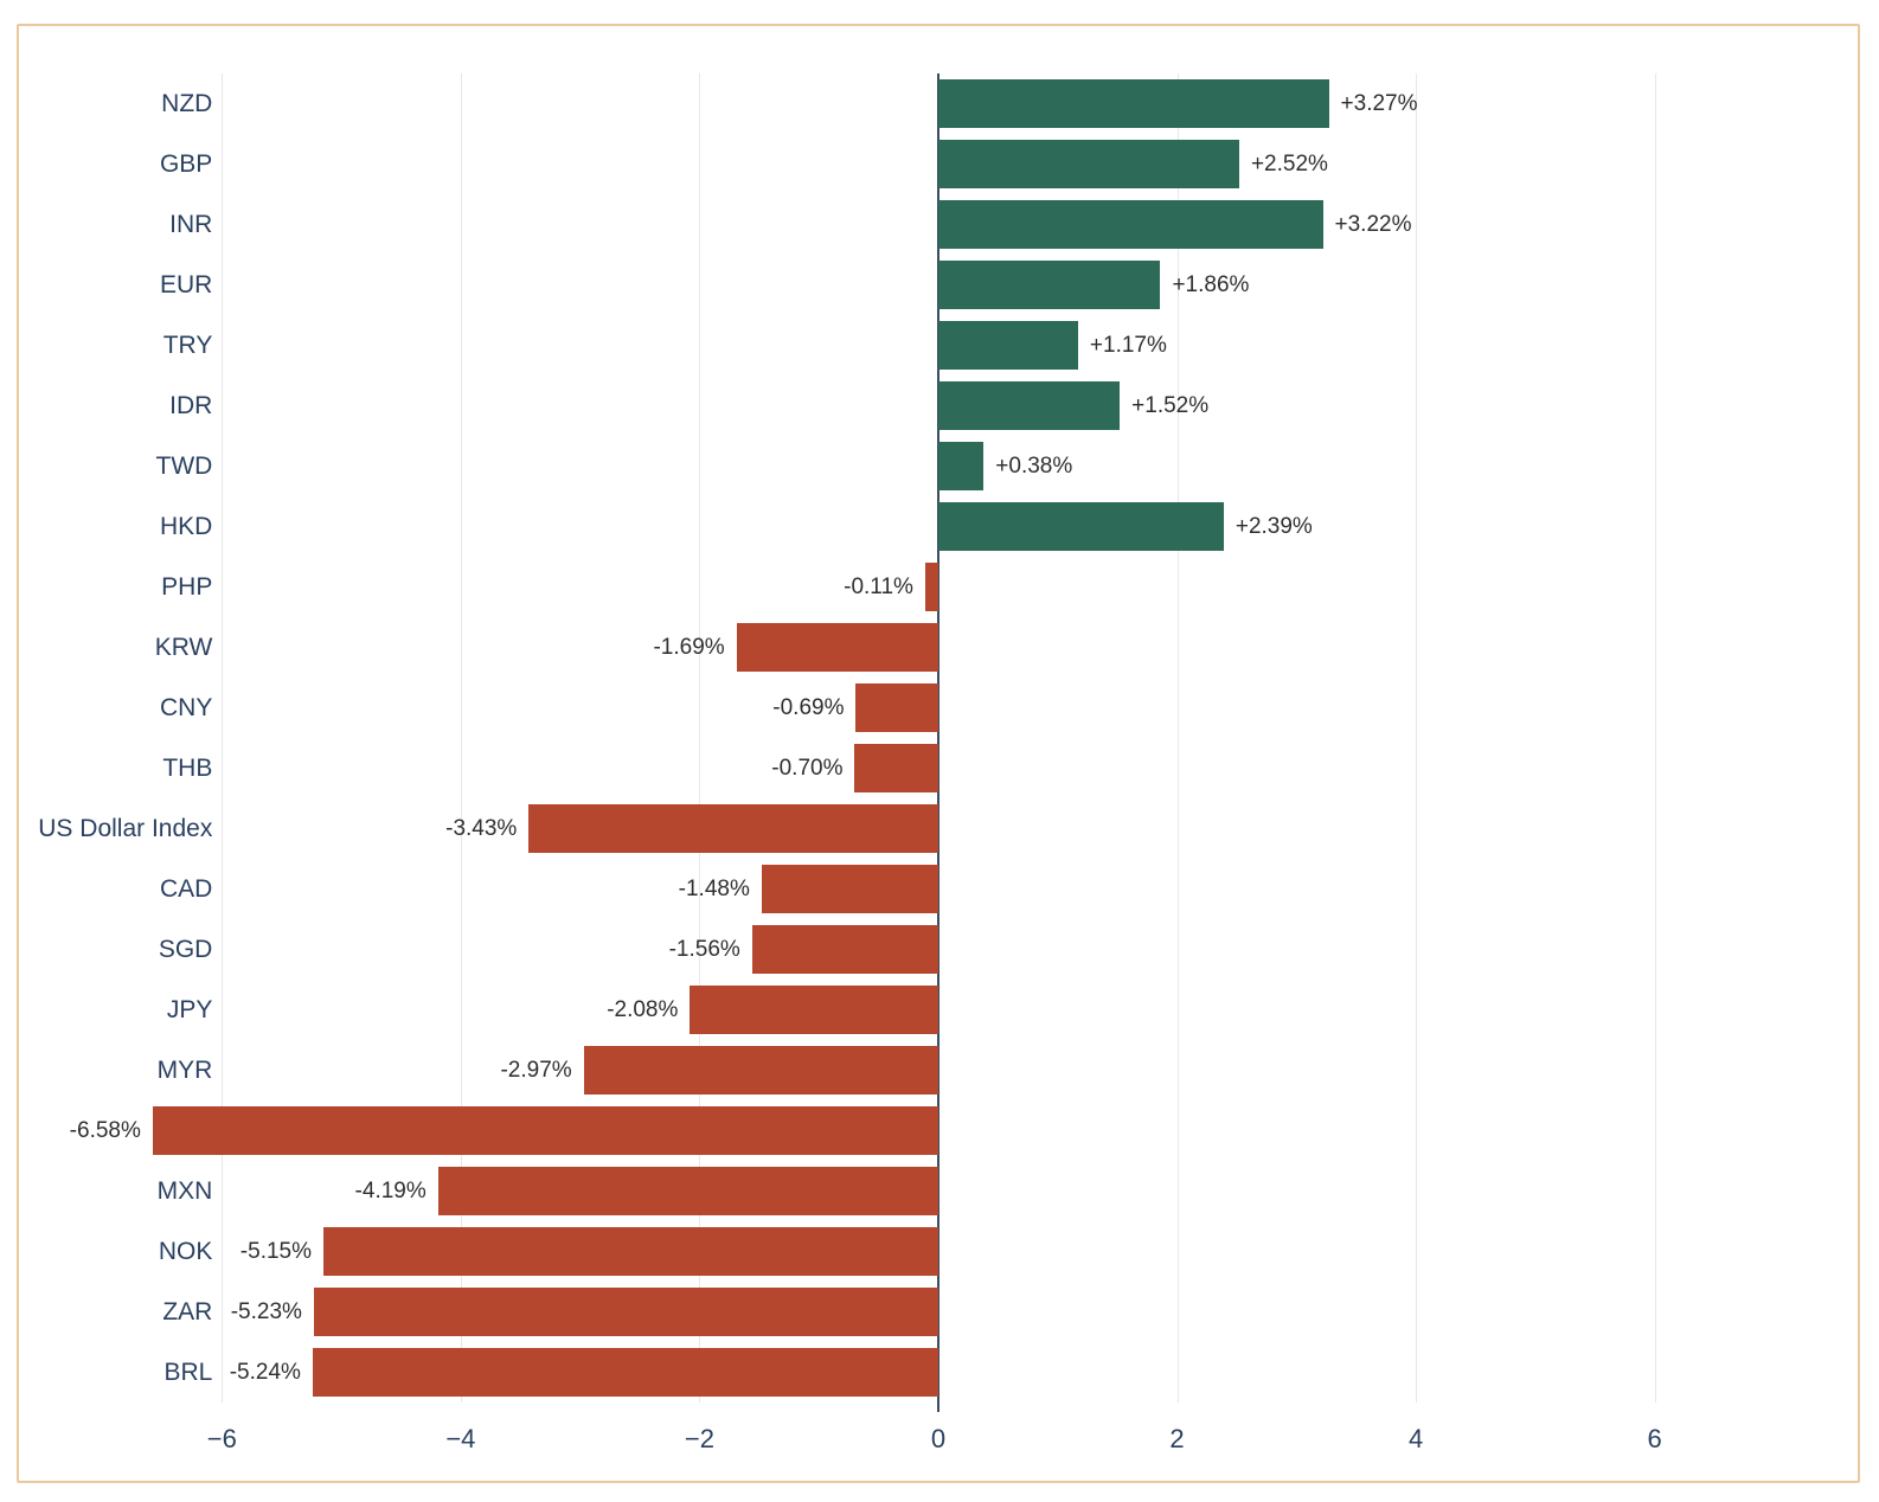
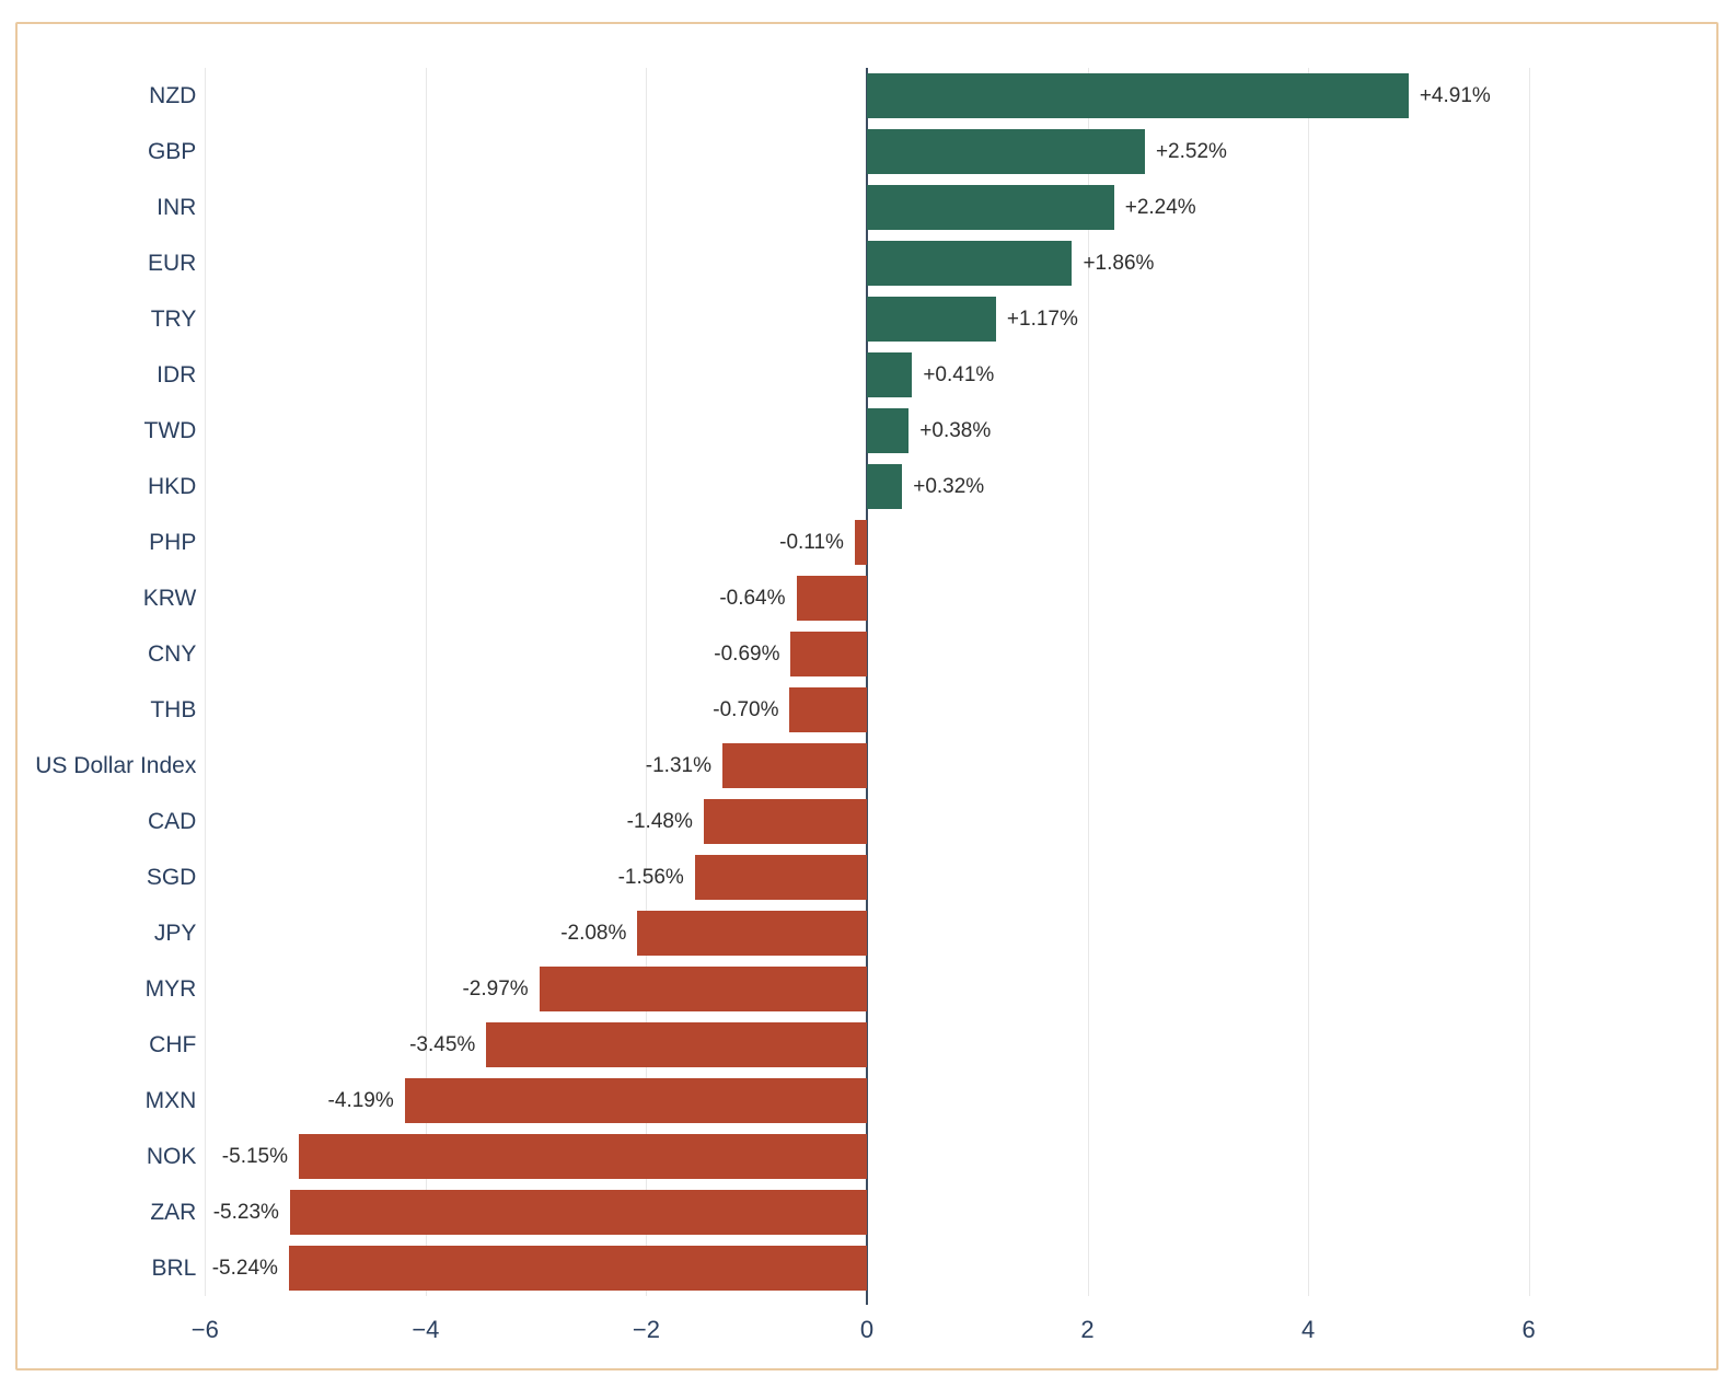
NZD: +3.27% -> +4.91%
INR: +3.22% -> +2.24%
IDR: +1.52% -> +0.41%
HKD: +2.39% -> +0.32%
KRW: -1.69% -> -0.64%
US Dollar Index: -3.43% -> -1.31%
CHF: -6.58% -> -3.45%
